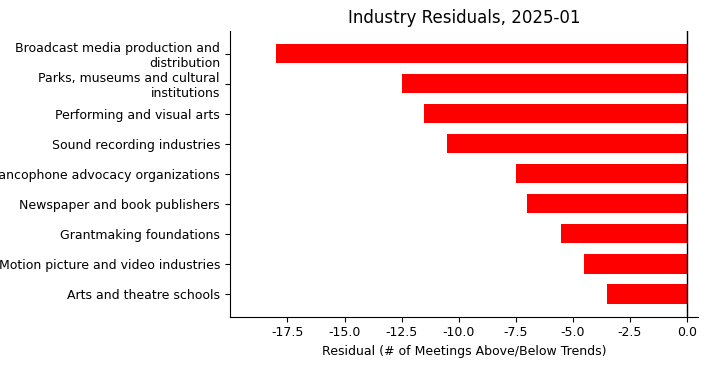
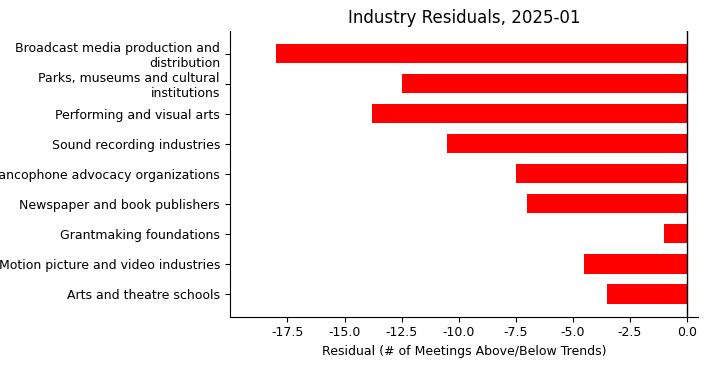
Performing and visual arts: -11.5 -> -13.8
Grantmaking foundations: -5.5 -> -1.0
